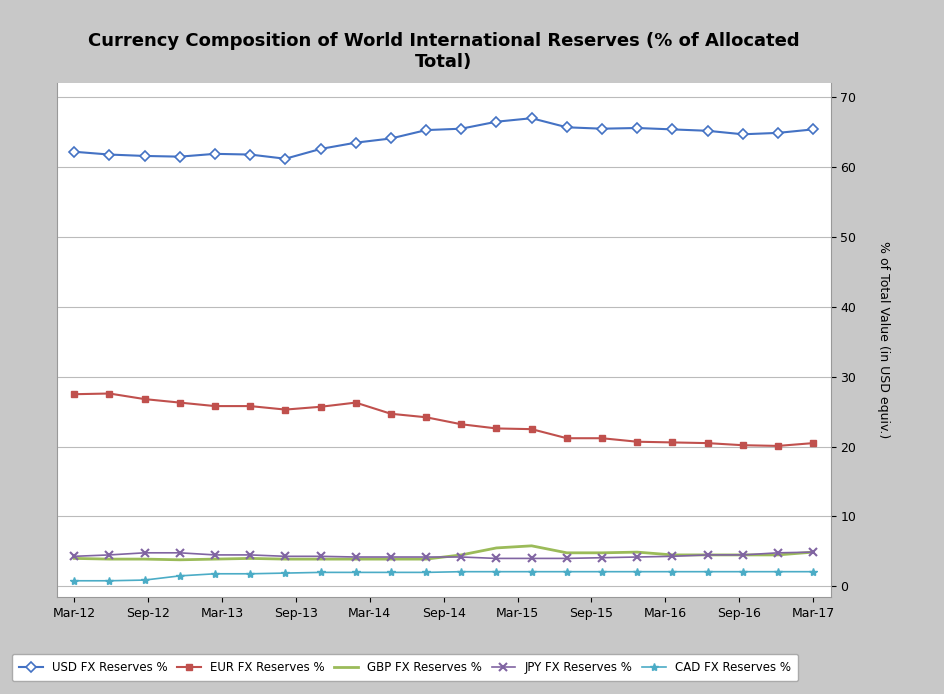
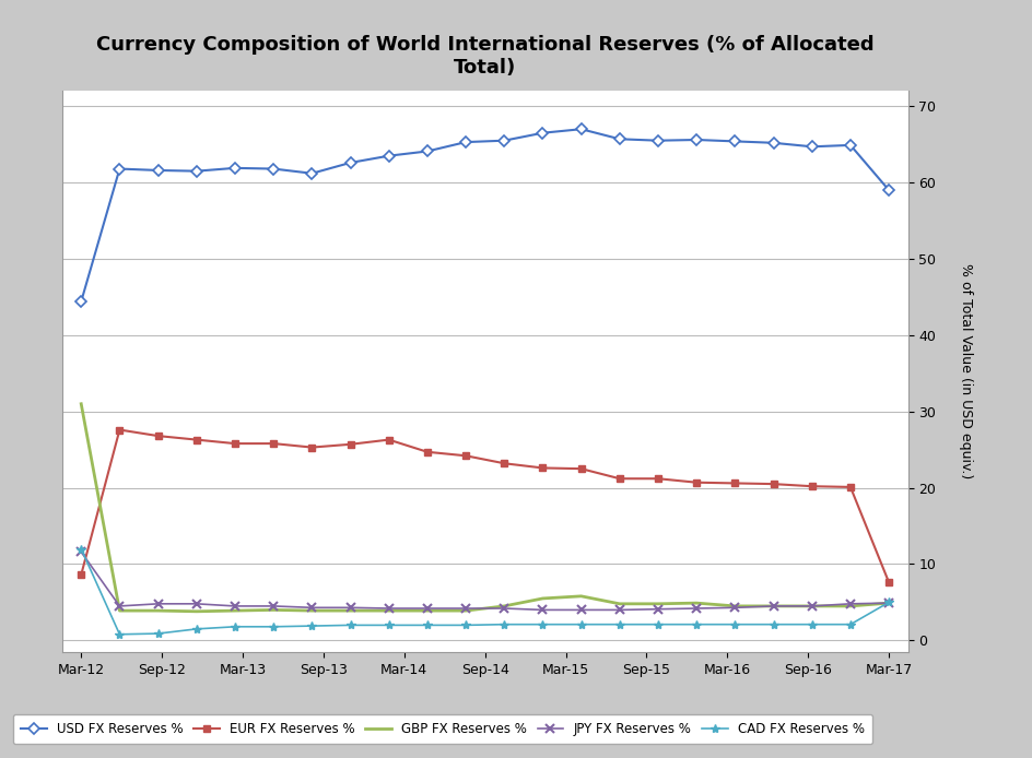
USD FX Reserves %/Mar-12: 62.2 -> 44.4
EUR FX Reserves %/Mar-12: 27.5 -> 8.6
GBP FX Reserves %/Mar-12: 4.0 -> 31.0
JPY FX Reserves %/Mar-12: 4.3 -> 11.6
CAD FX Reserves %/Mar-12: 0.8 -> 12.0
USD FX Reserves %/Mar-17: 65.4 -> 59.0
EUR FX Reserves %/Mar-17: 20.5 -> 7.6
CAD FX Reserves %/Mar-17: 2.1 -> 5.0
